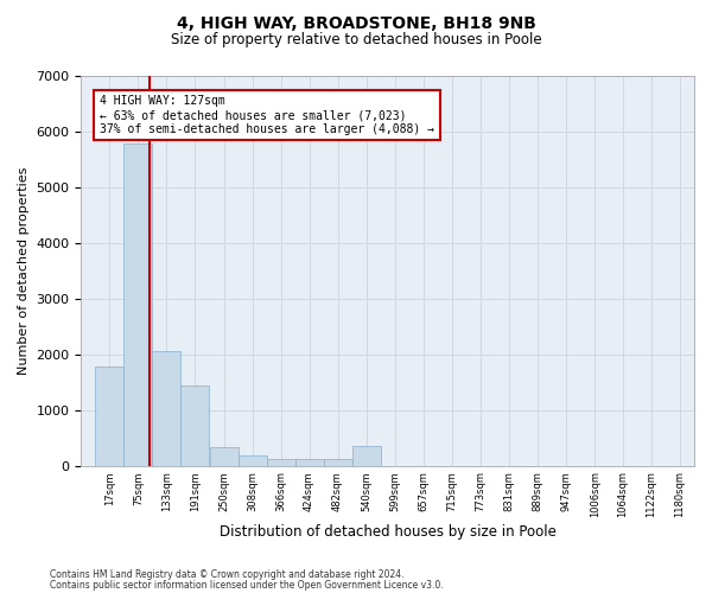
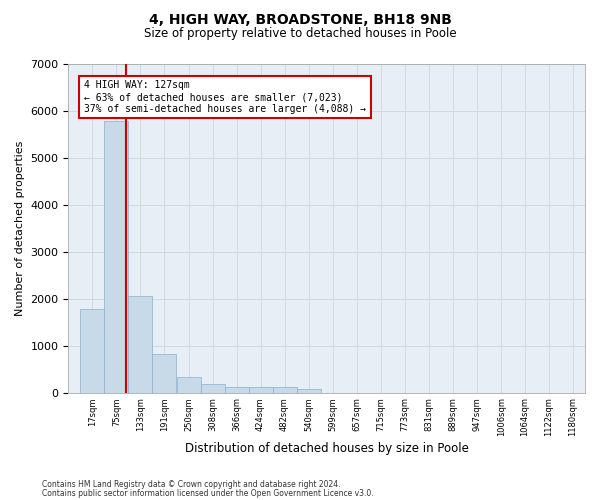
191sqm: 1450 -> 820
540sqm: 350 -> 80
